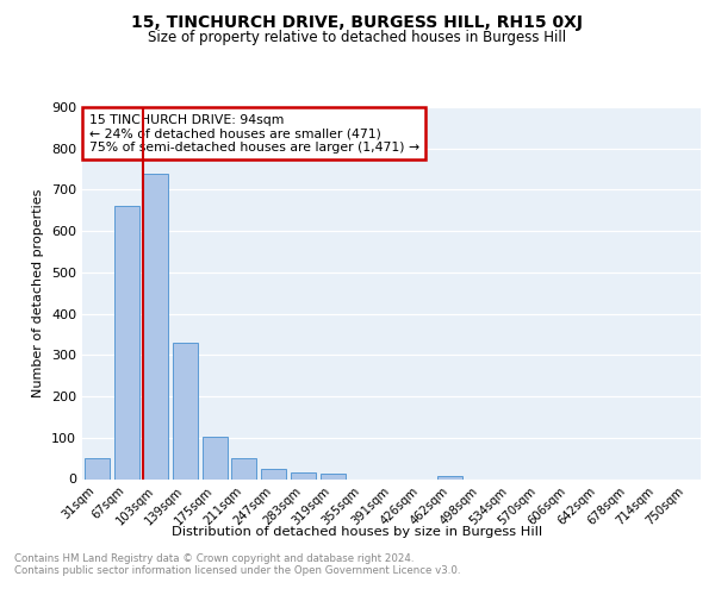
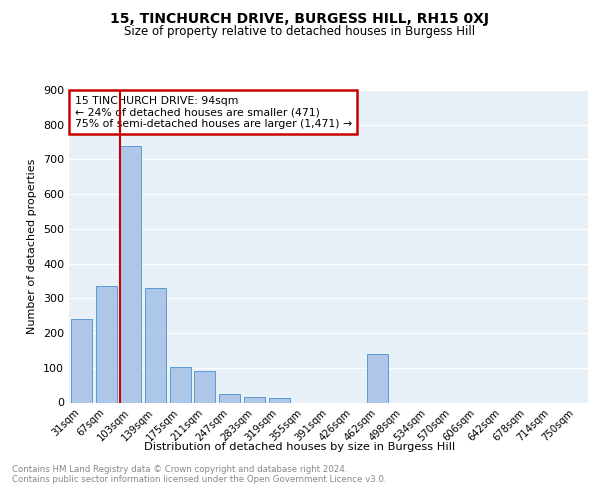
31sqm: 50 -> 240
67sqm: 660 -> 335
211sqm: 50 -> 90
462sqm: 8 -> 140
